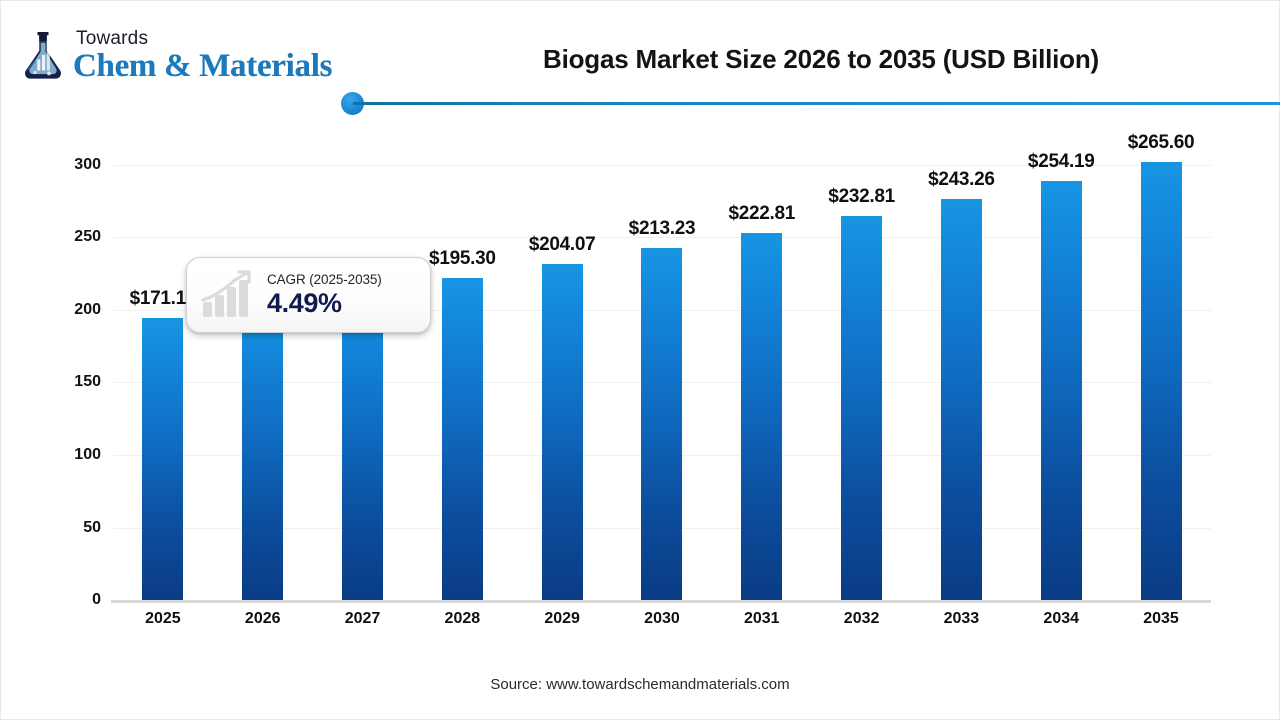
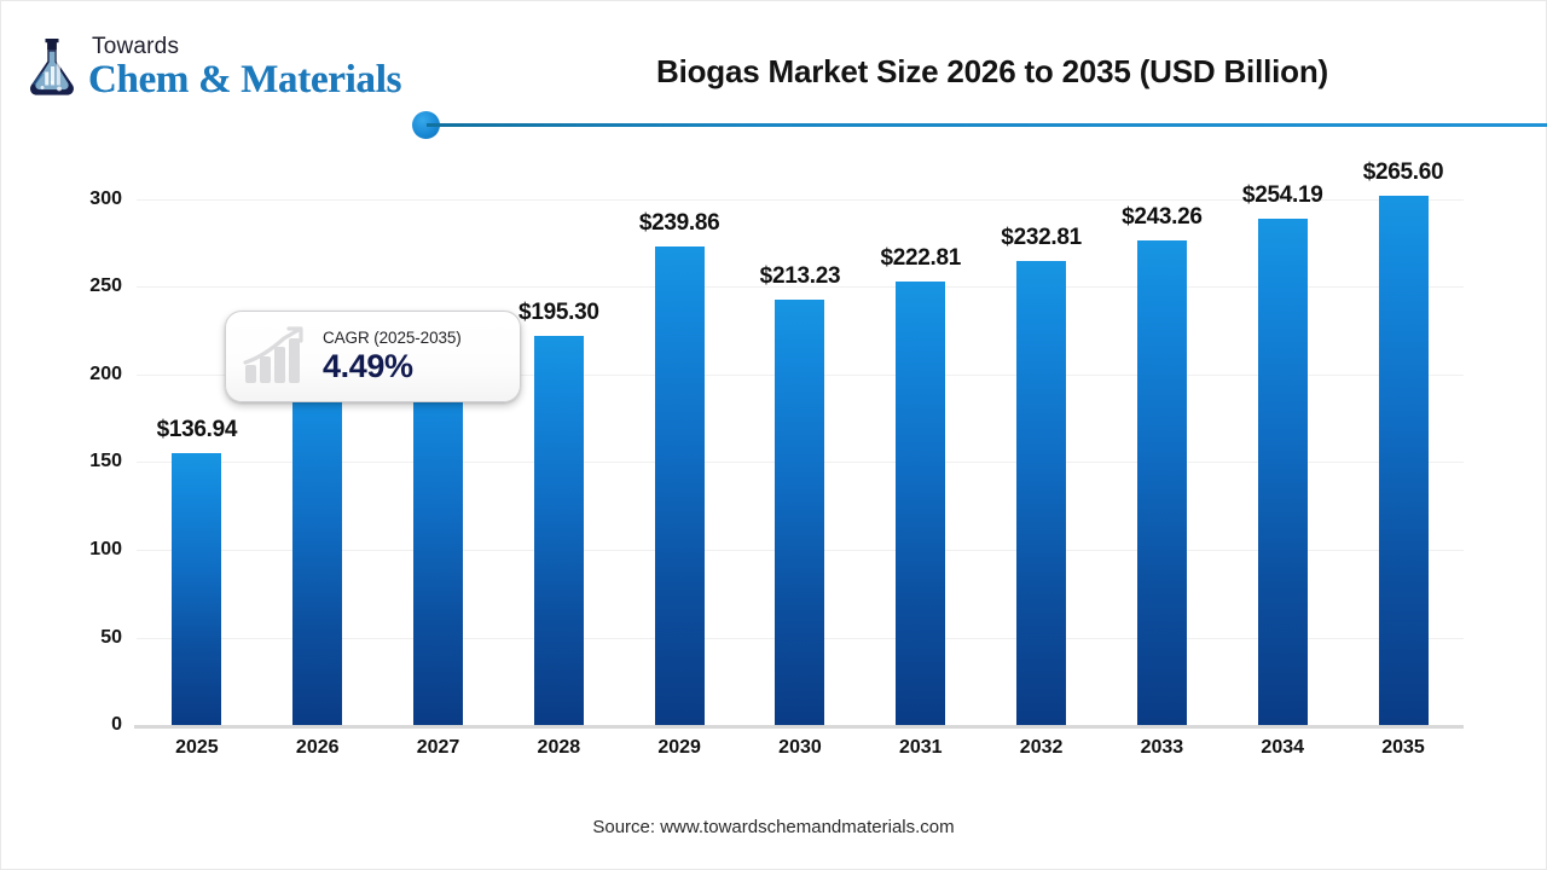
2025: $171.19 -> $136.94
2029: $204.07 -> $239.86
